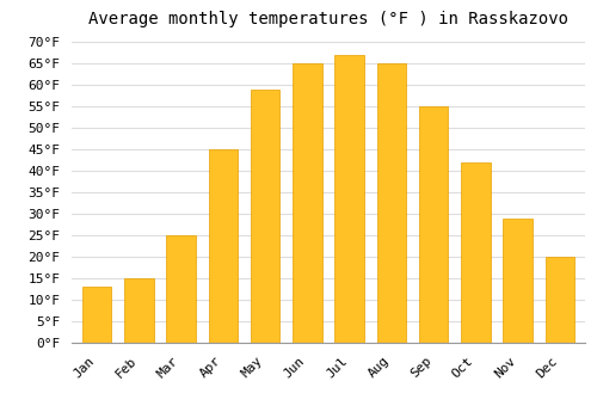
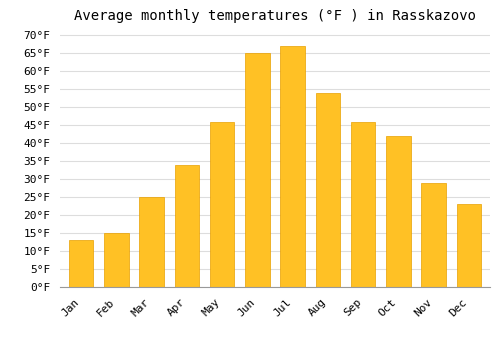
Apr: 45°F -> 34°F
May: 59°F -> 46°F
Aug: 65°F -> 54°F
Sep: 55°F -> 46°F
Dec: 20°F -> 23°F
